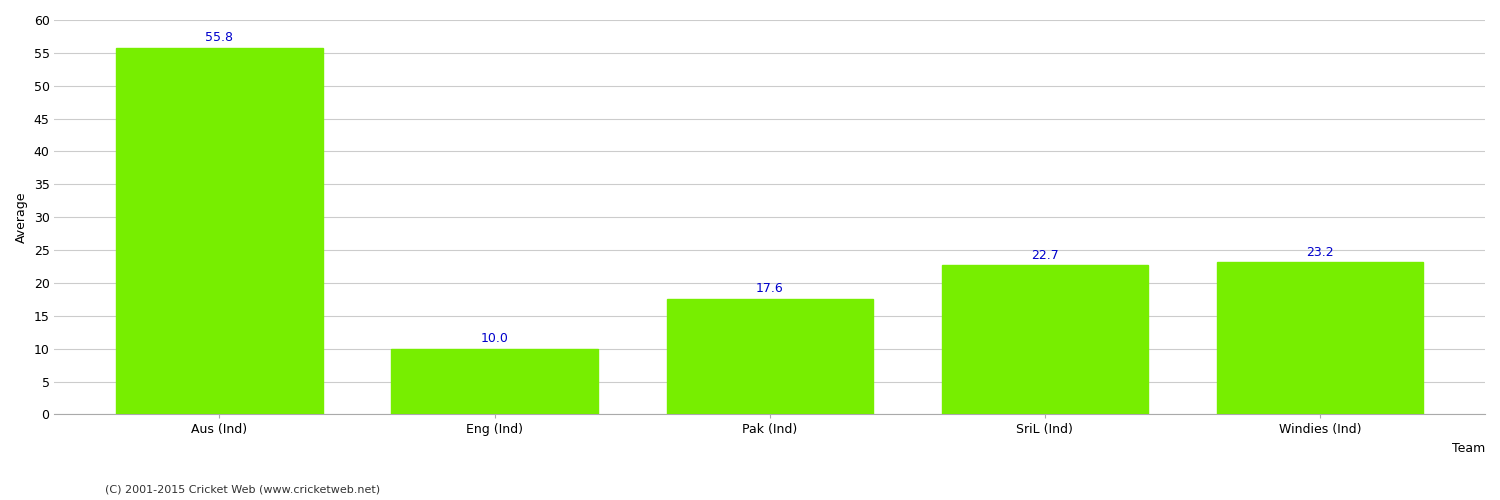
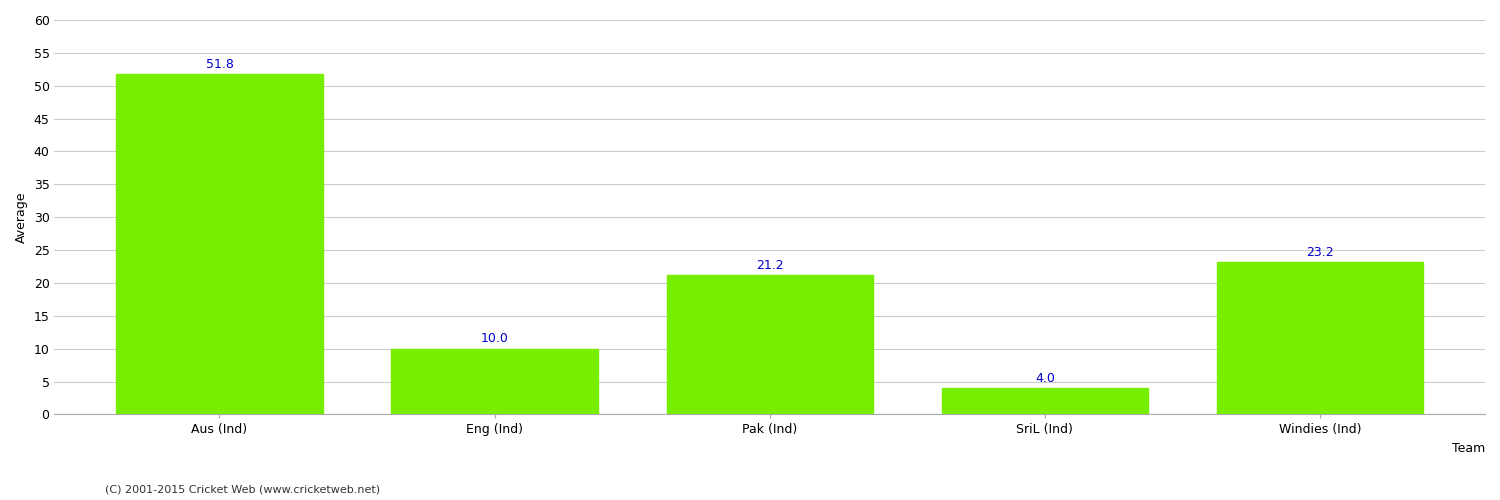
Aus (Ind): 55.8 -> 51.8
Pak (Ind): 17.6 -> 21.2
SriL (Ind): 22.7 -> 4.0
